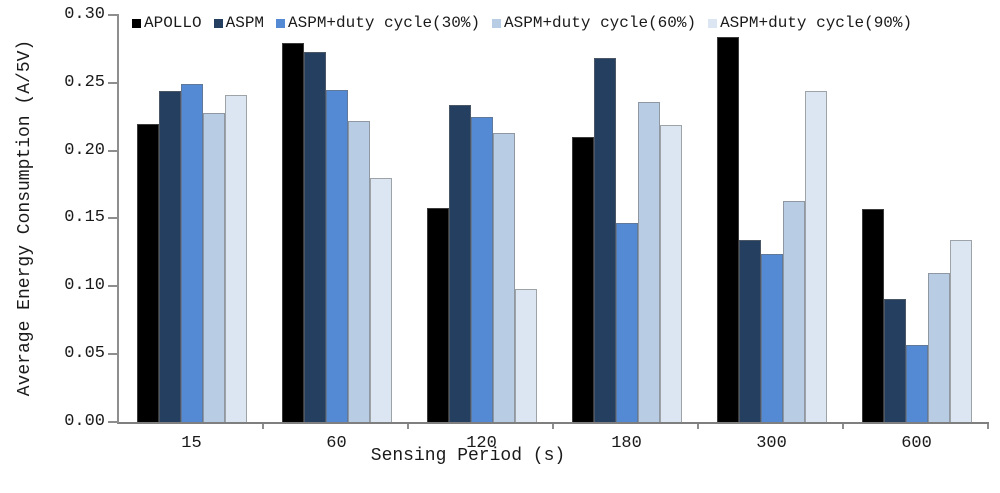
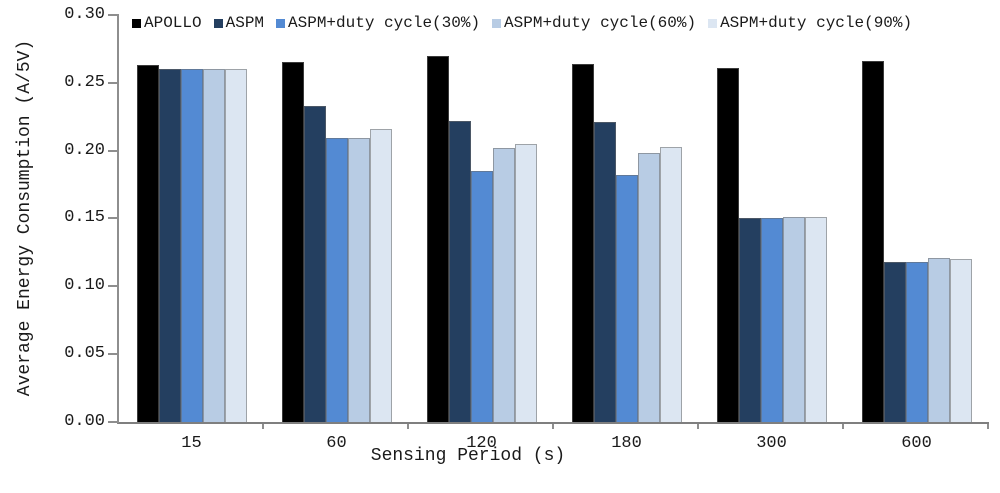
APOLLO/15: 0.220 -> 0.263
ASPM/15: 0.244 -> 0.260
ASPM+duty cycle(30%)/15: 0.249 -> 0.260
ASPM+duty cycle(60%)/15: 0.228 -> 0.260
ASPM+duty cycle(90%)/15: 0.241 -> 0.260
APOLLO/60: 0.279 -> 0.265
ASPM/60: 0.273 -> 0.233
ASPM+duty cycle(30%)/60: 0.245 -> 0.209
ASPM+duty cycle(60%)/60: 0.222 -> 0.209
ASPM+duty cycle(90%)/60: 0.180 -> 0.216
APOLLO/120: 0.158 -> 0.270
ASPM/120: 0.234 -> 0.222
ASPM+duty cycle(30%)/120: 0.225 -> 0.185
ASPM+duty cycle(60%)/120: 0.213 -> 0.202
ASPM+duty cycle(90%)/120: 0.098 -> 0.205
APOLLO/180: 0.210 -> 0.264
ASPM/180: 0.268 -> 0.221
ASPM+duty cycle(30%)/180: 0.147 -> 0.182
ASPM+duty cycle(60%)/180: 0.236 -> 0.198
ASPM+duty cycle(90%)/180: 0.219 -> 0.203
APOLLO/300: 0.284 -> 0.261
ASPM/300: 0.134 -> 0.150
ASPM+duty cycle(30%)/300: 0.124 -> 0.150
ASPM+duty cycle(60%)/300: 0.163 -> 0.151
ASPM+duty cycle(90%)/300: 0.244 -> 0.151
APOLLO/600: 0.157 -> 0.266
ASPM/600: 0.091 -> 0.118
ASPM+duty cycle(30%)/600: 0.057 -> 0.118
ASPM+duty cycle(60%)/600: 0.110 -> 0.121
ASPM+duty cycle(90%)/600: 0.134 -> 0.120
